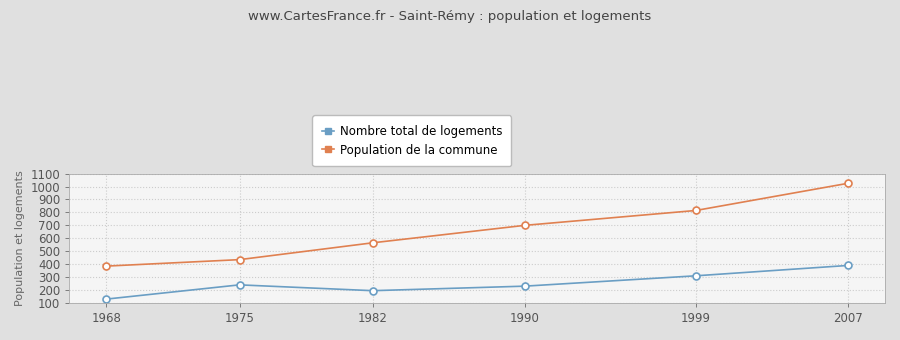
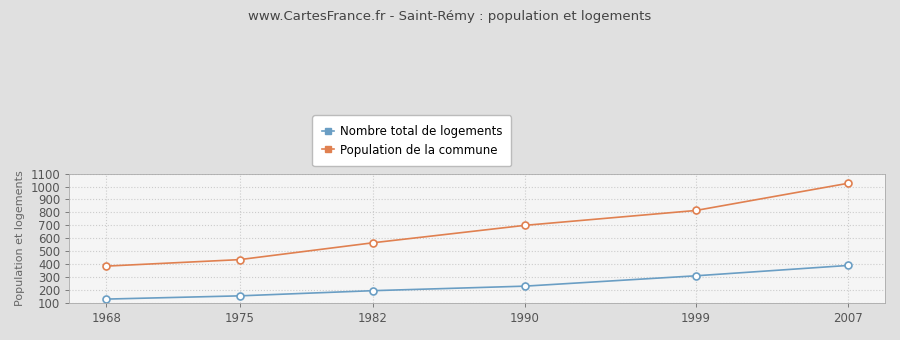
Nombre total de logements/1975: 240 -> 160
